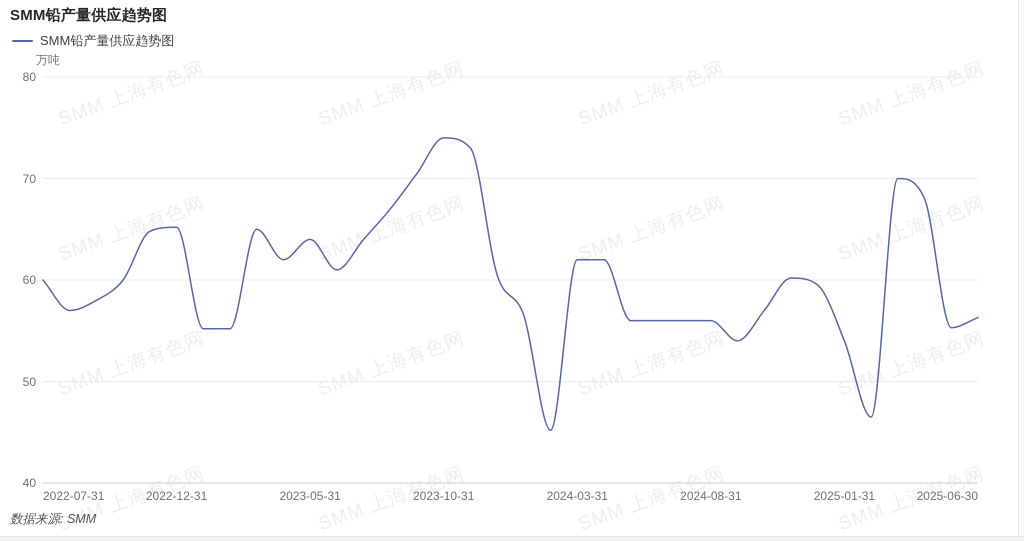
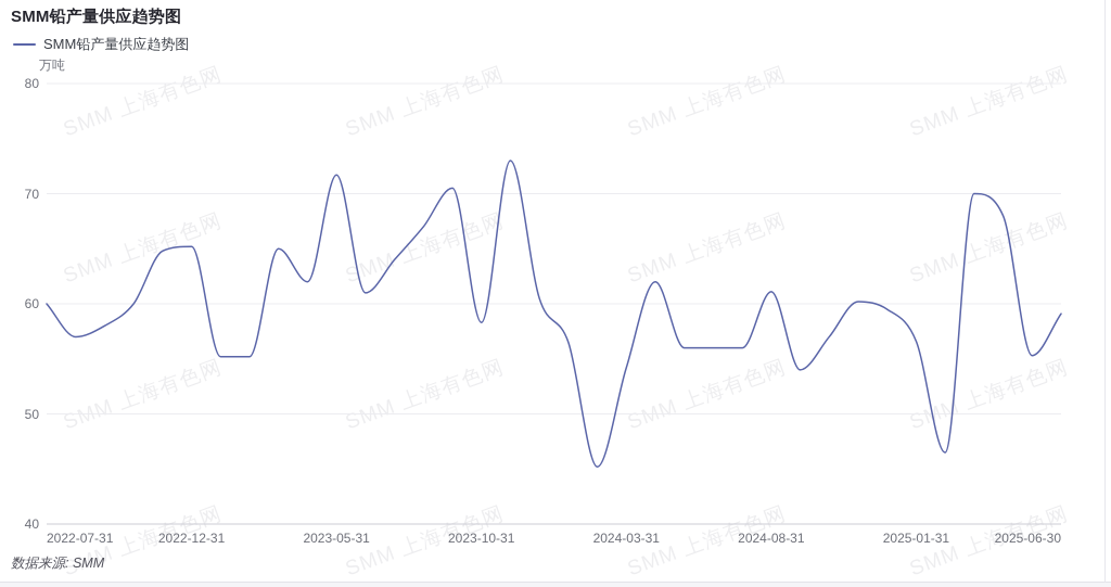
2023-05-31: 64.0 -> 71.7
2023-10-31: 74.0 -> 58.3
2024-03-31: 62.0 -> 54.2
2024-08-31: 56.0 -> 61.1
2025-01-31: 54.0 -> 56.6
2025-06-30: 56.3 -> 59.1
